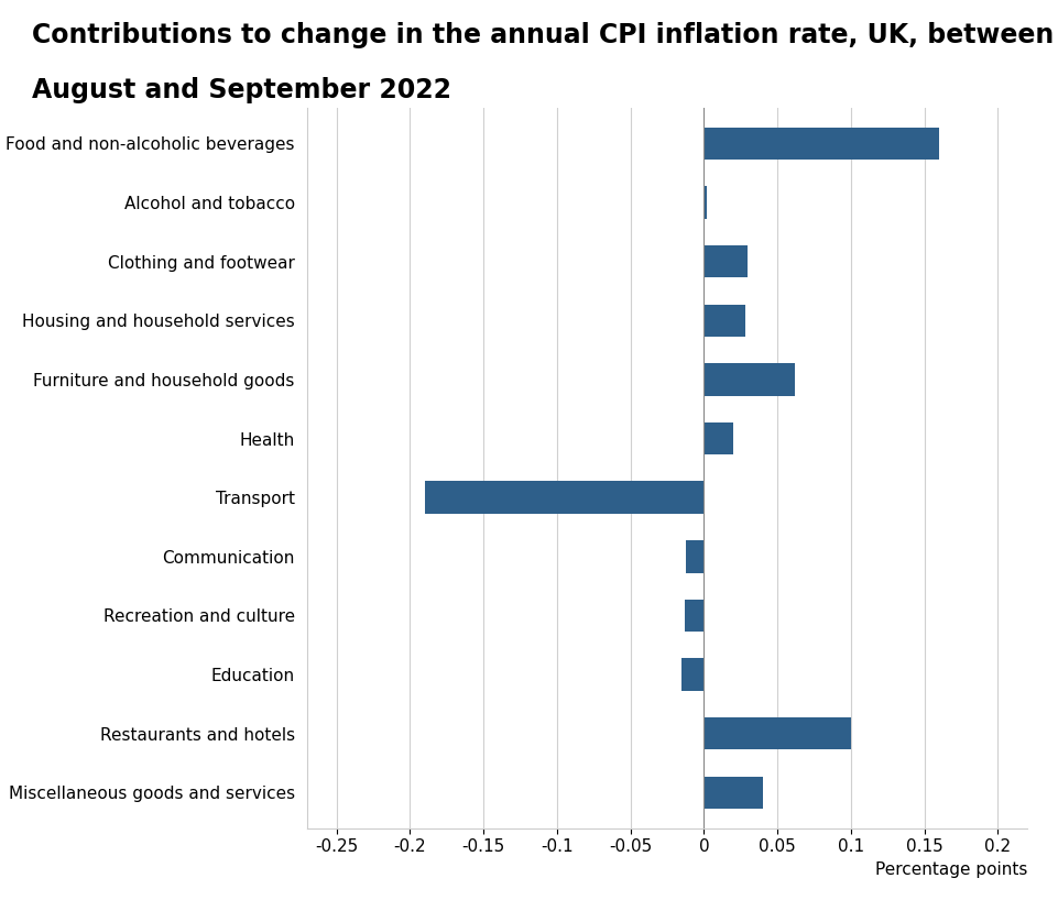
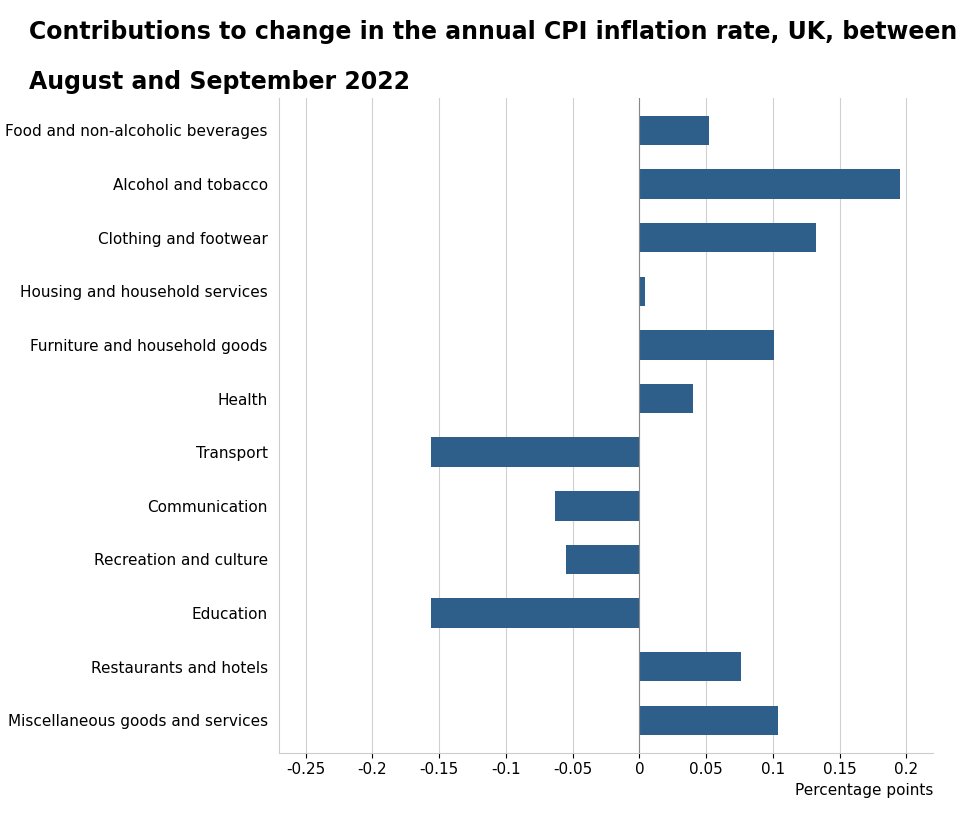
Food and non-alcoholic beverages: 0.160 -> 0.052
Alcohol and tobacco: 0.002 -> 0.195
Clothing and footwear: 0.030 -> 0.132
Housing and household services: 0.028 -> 0.004
Furniture and household goods: 0.062 -> 0.101
Health: 0.020 -> 0.040
Transport: -0.190 -> -0.156
Communication: -0.012 -> -0.063
Recreation and culture: -0.013 -> -0.055
Education: -0.015 -> -0.156
Restaurants and hotels: 0.100 -> 0.076
Miscellaneous goods and services: 0.040 -> 0.104
